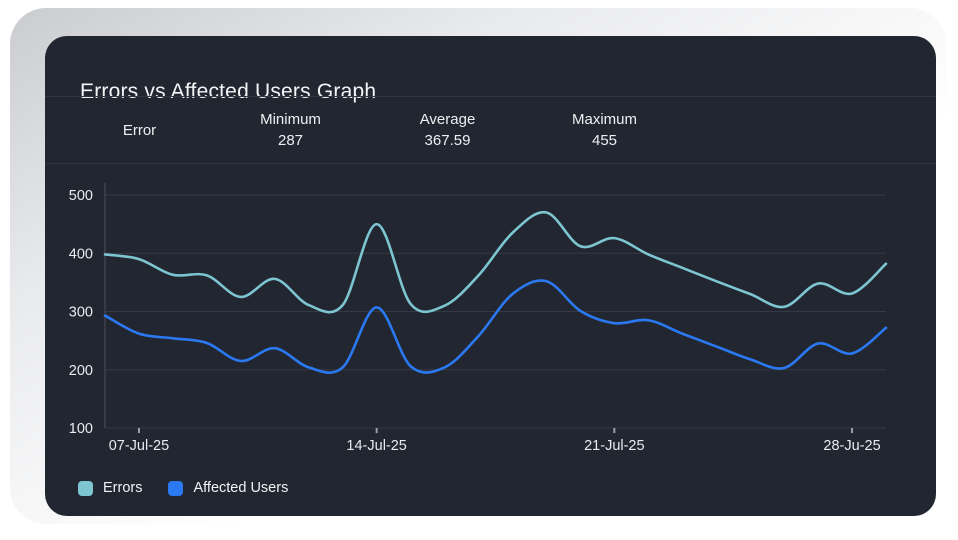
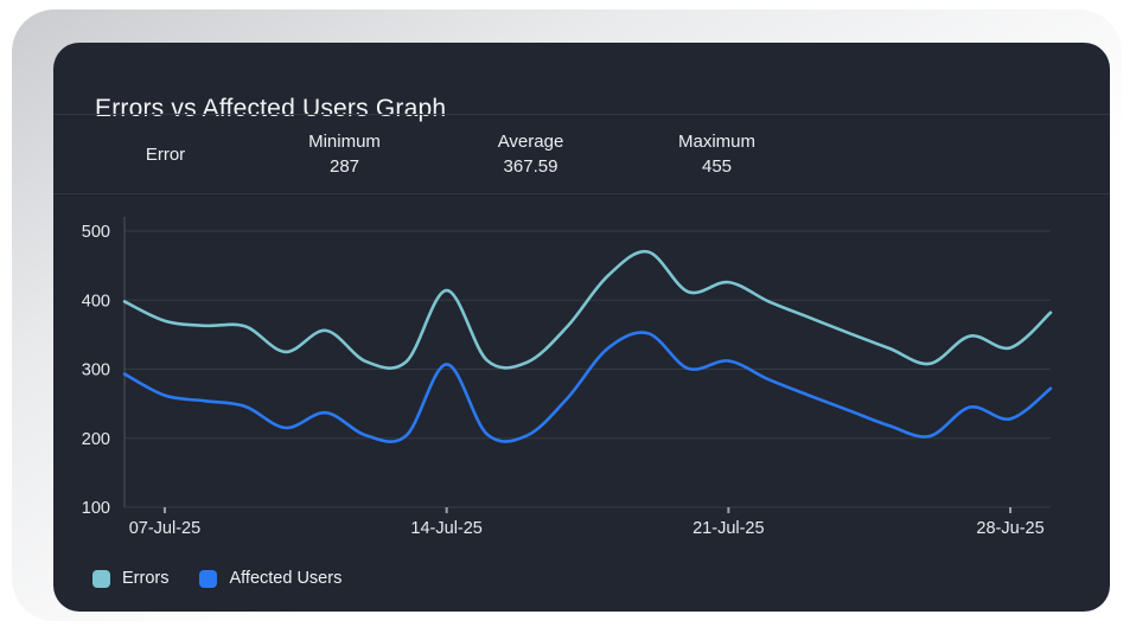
Errors/07-Jul-25: 390 -> 370
Errors/14-Jul-25: 450 -> 410
Affected Users/21-Jul-25: 280 -> 310
